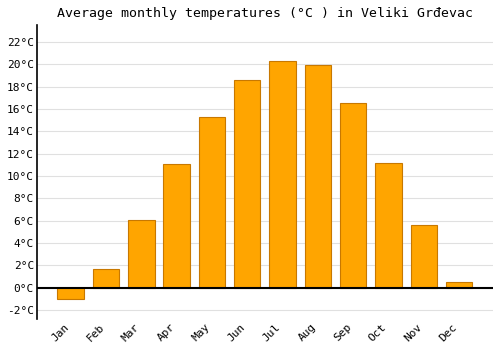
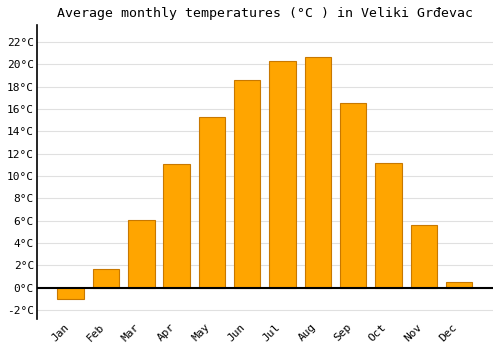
Aug: 19.9°C -> 20.7°C
